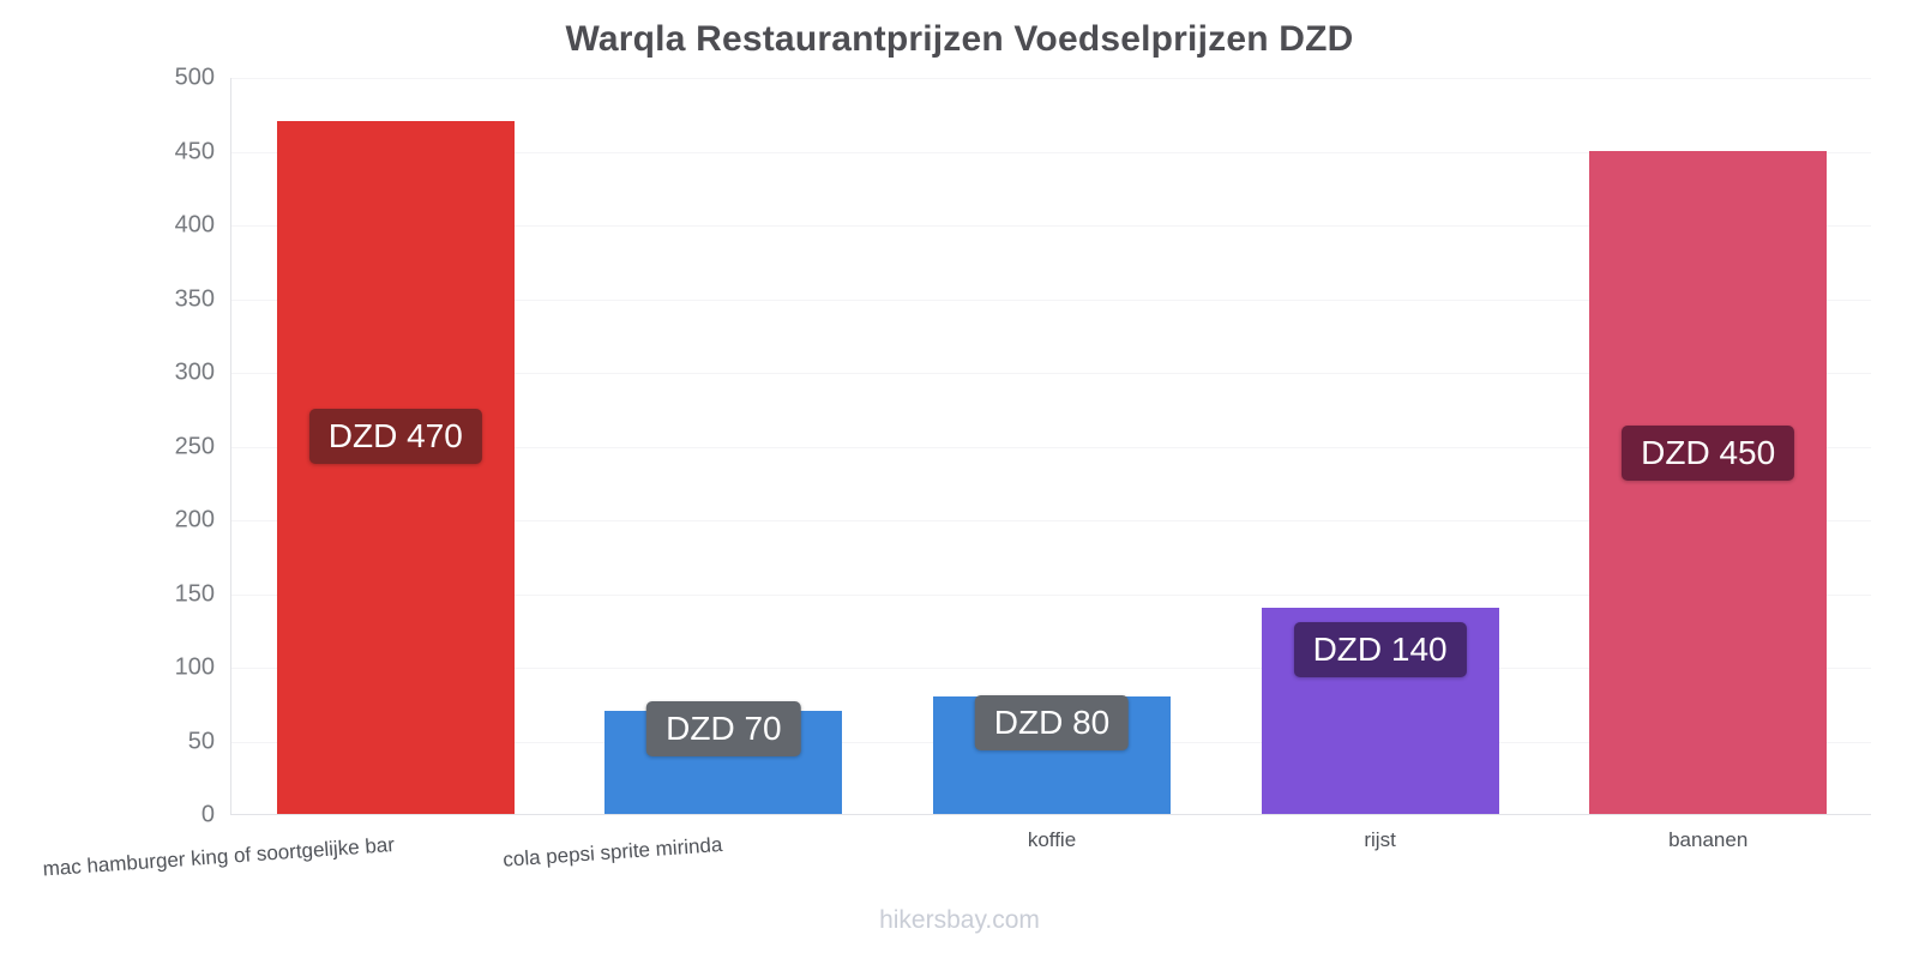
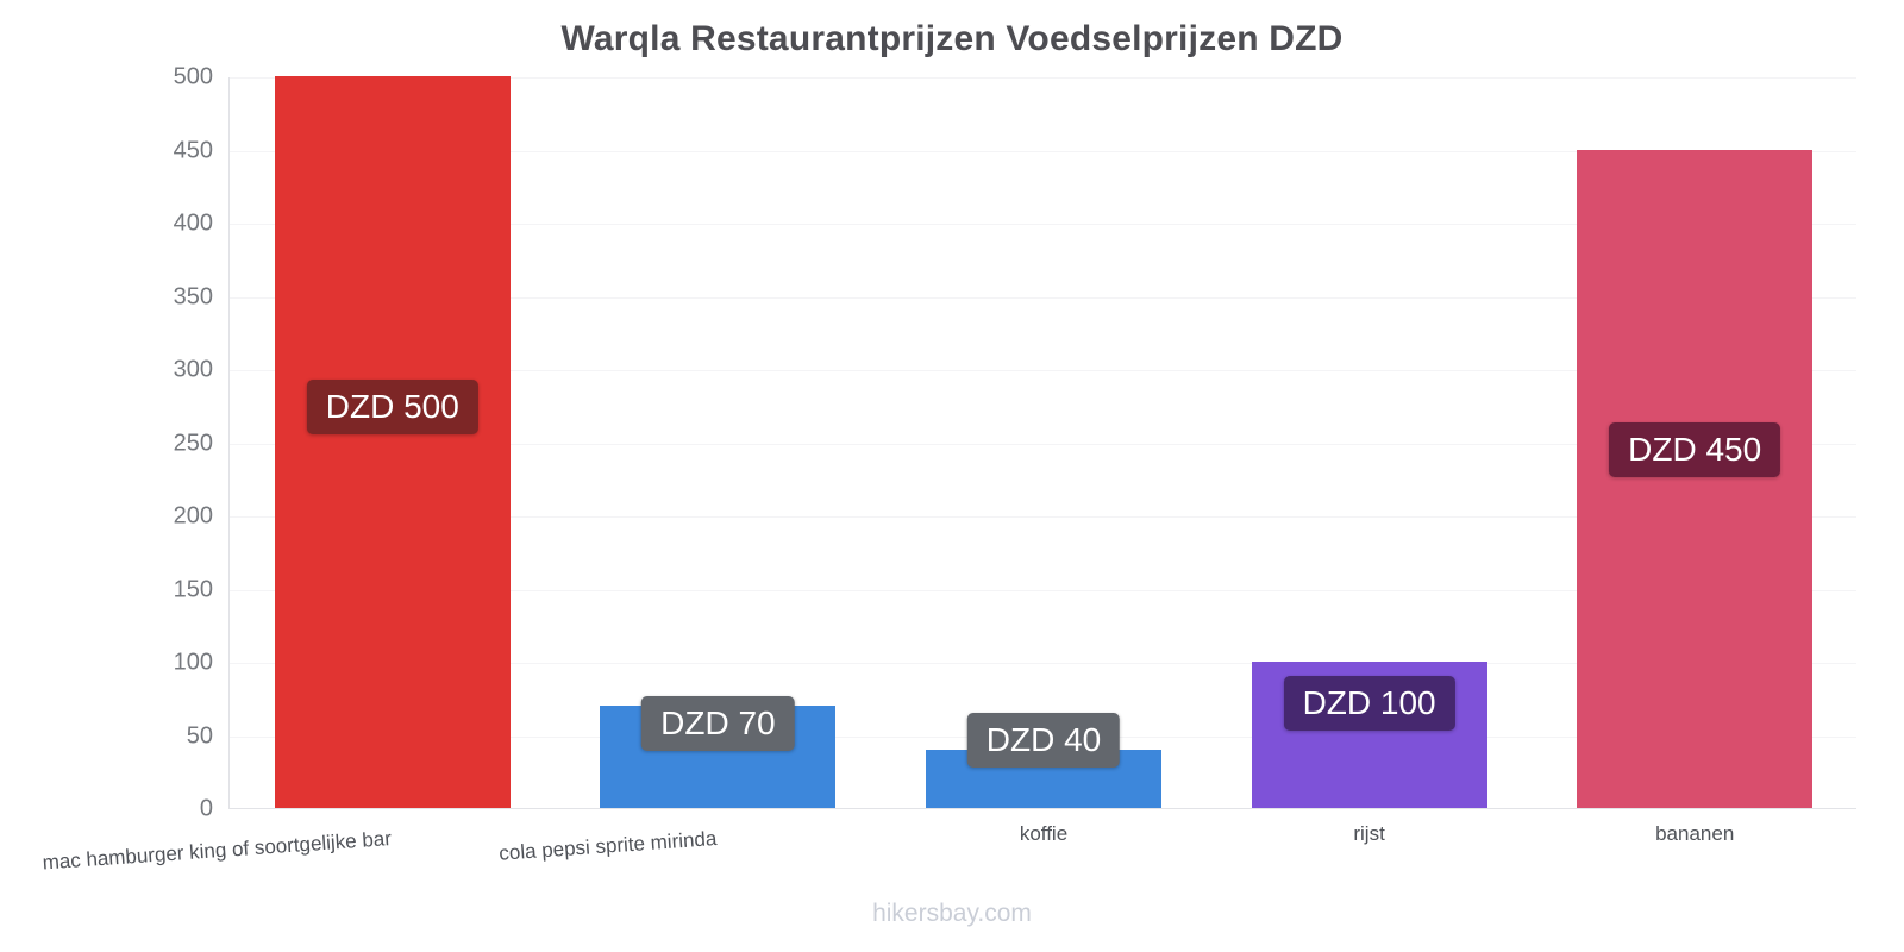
mac hamburger king of soortgelijke bar: 470 -> 500
koffie: 80 -> 40
rijst: 140 -> 100
